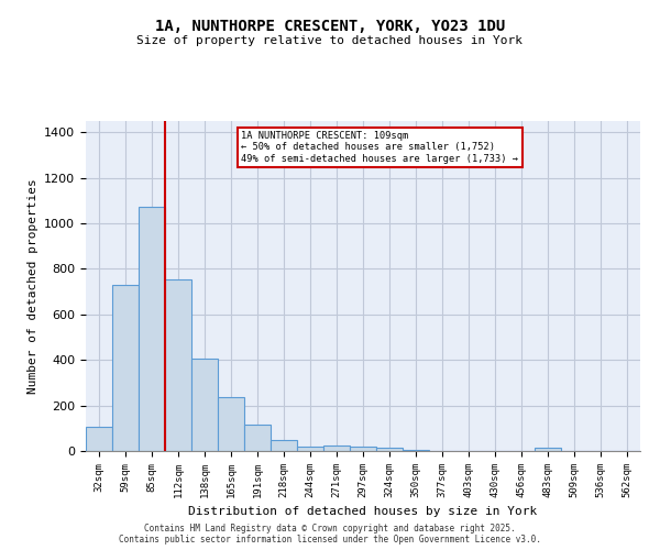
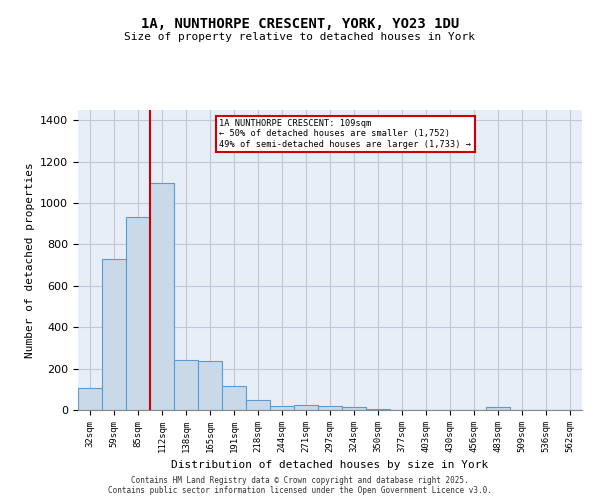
85sqm: 1075 -> 935
112sqm: 752 -> 1095
138sqm: 405 -> 240
